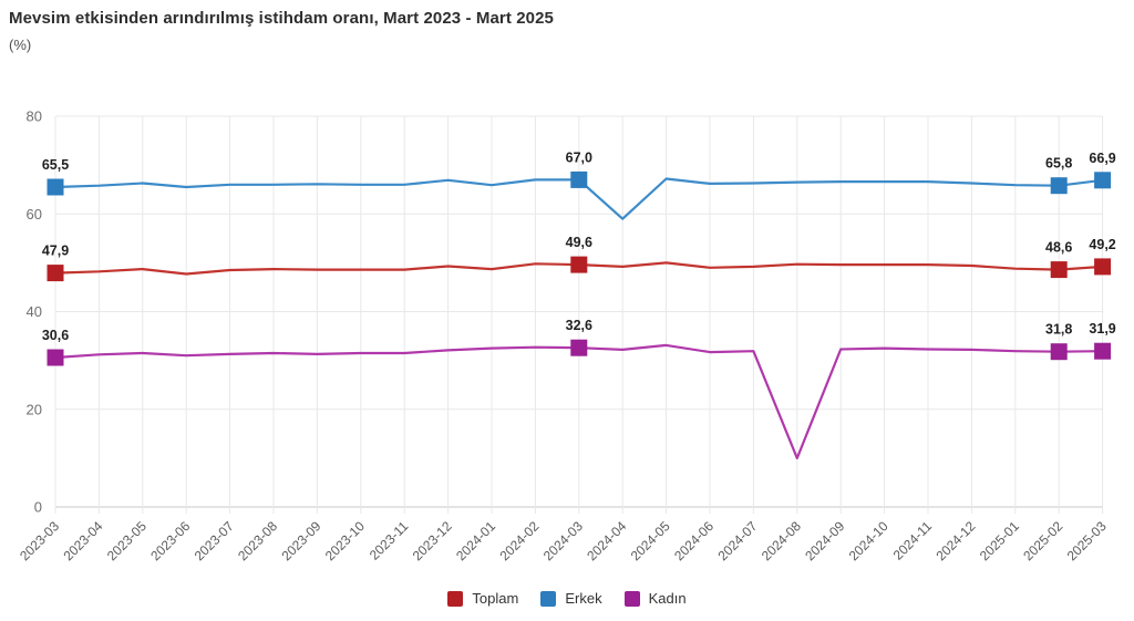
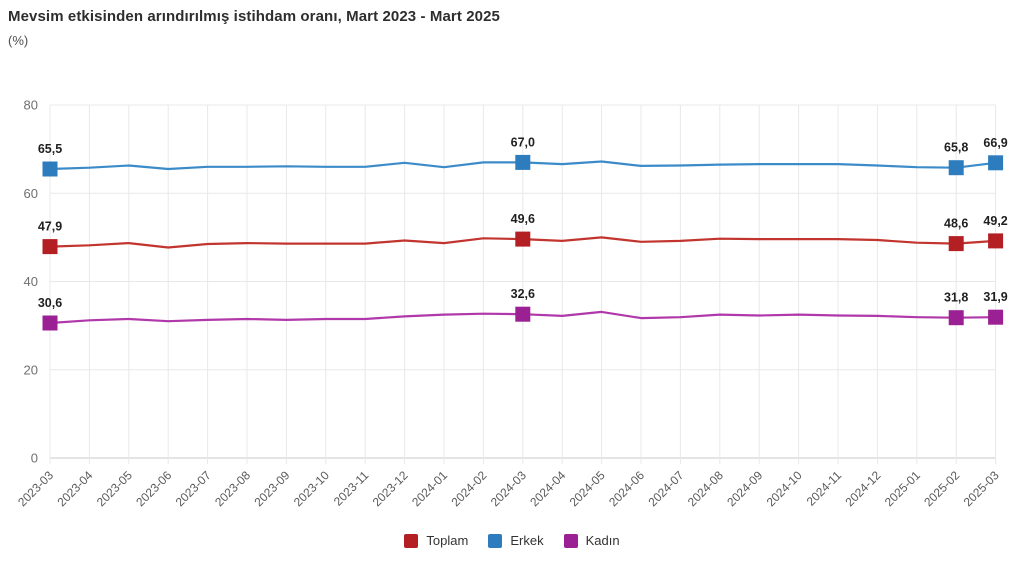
Erkek/2024-04: 59 -> 67
Kadın/2024-08: 10 -> 32
